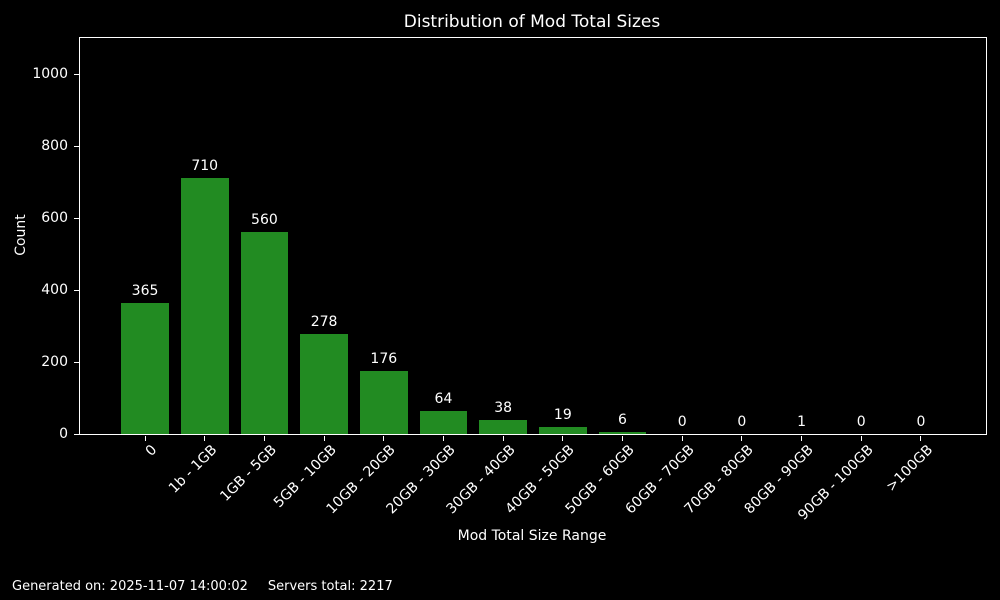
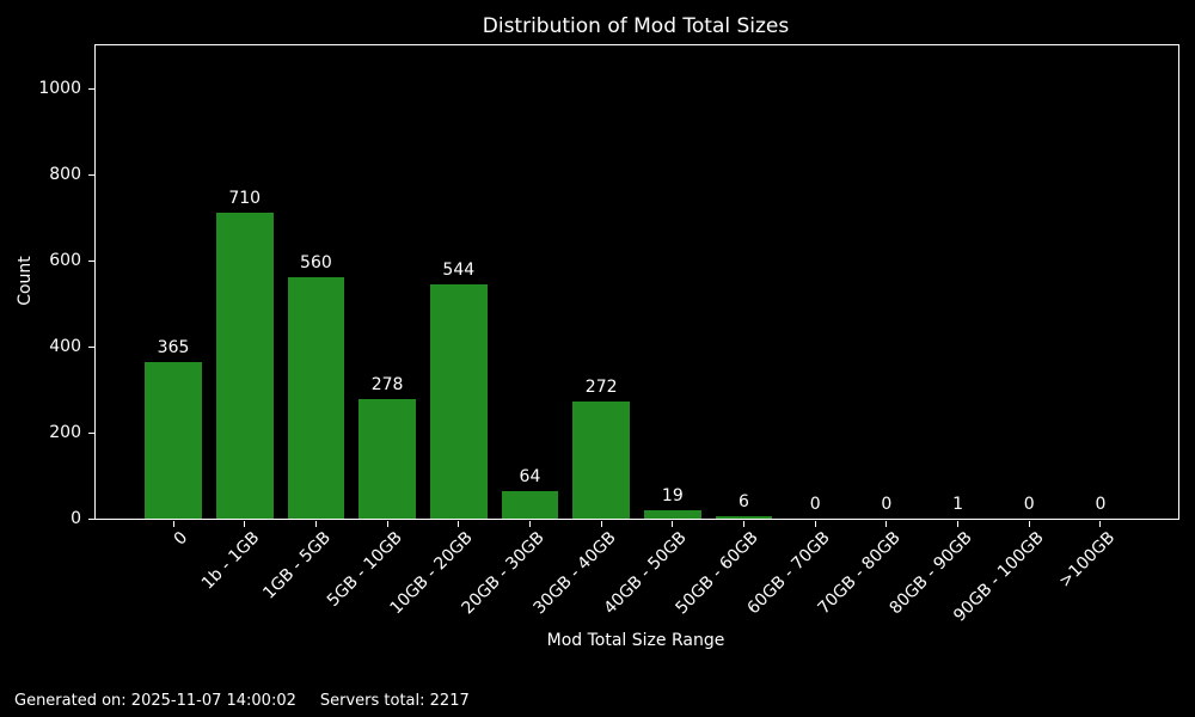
10GB - 20GB: 176 -> 544
30GB - 40GB: 38 -> 272
